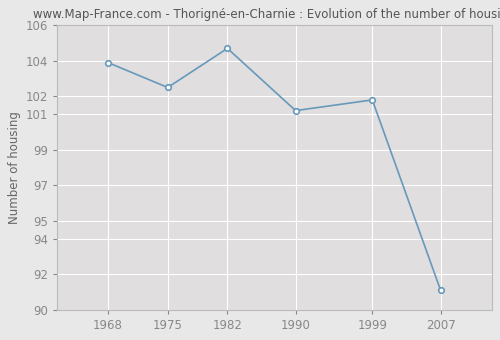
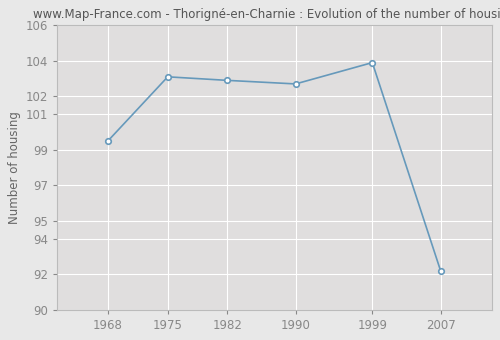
1968: 103.9 -> 99.5
1975: 102.5 -> 103.1
1982: 104.7 -> 102.9
1990: 101.2 -> 102.7
1999: 101.8 -> 103.9
2007: 91.1 -> 92.2
